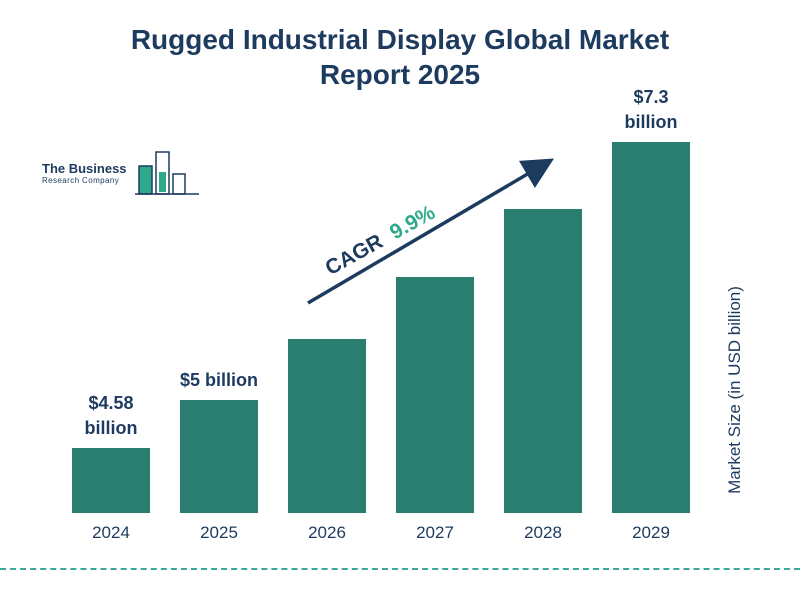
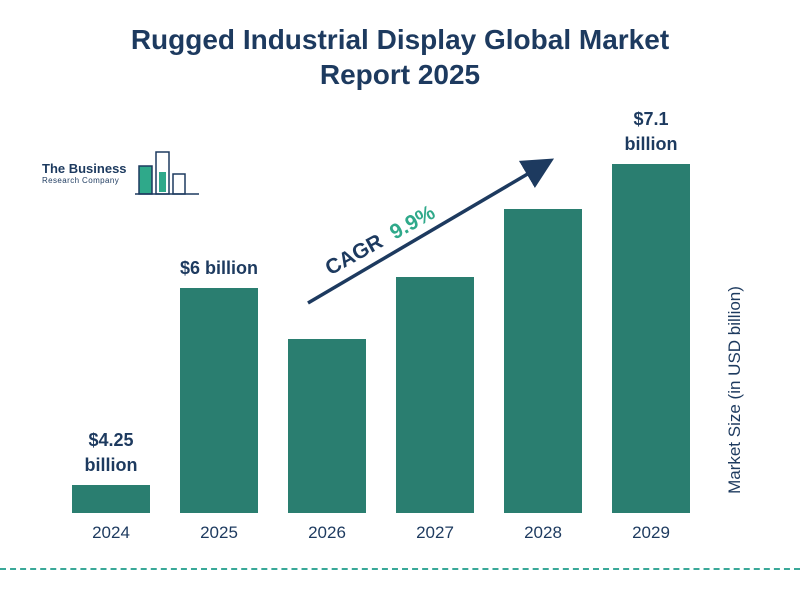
2024: $4.58 -> $4.25
2025: $5 -> $6
2029: $7.3 -> $7.1
